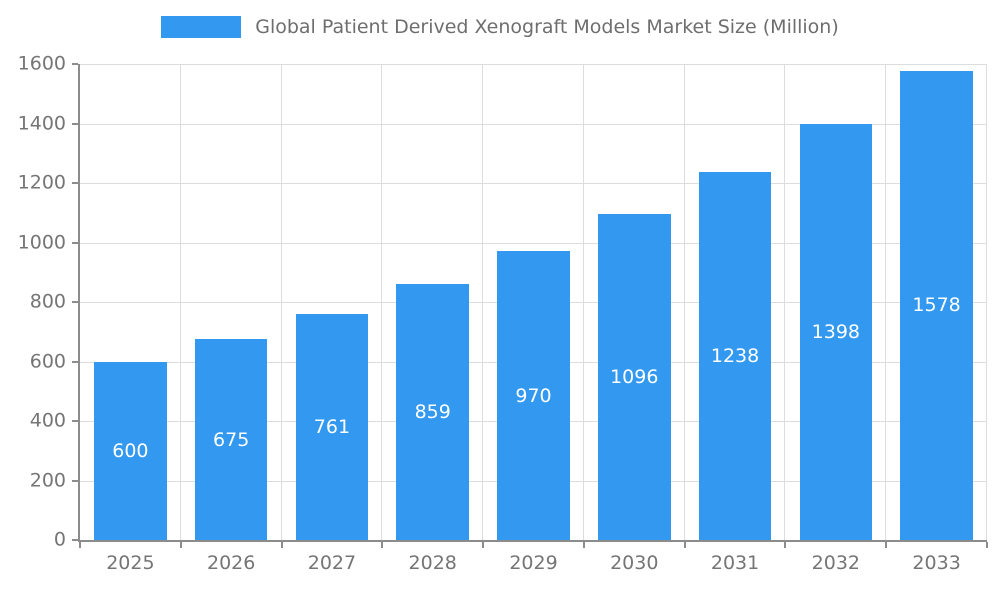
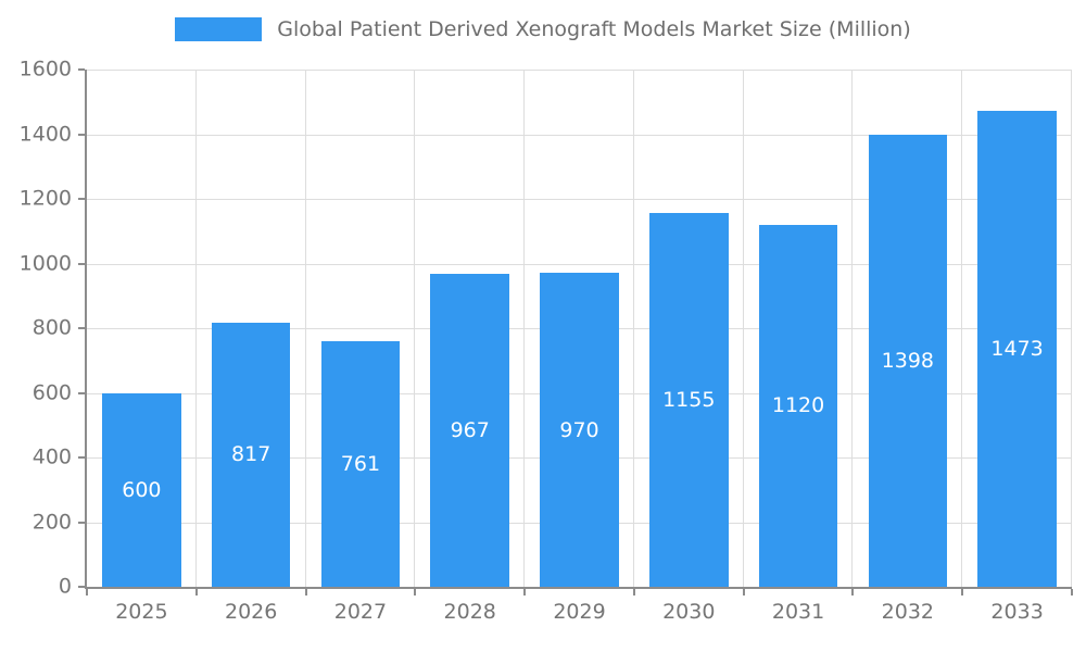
2026: 675 -> 817
2028: 859 -> 967
2030: 1096 -> 1155
2031: 1238 -> 1120
2033: 1578 -> 1473
